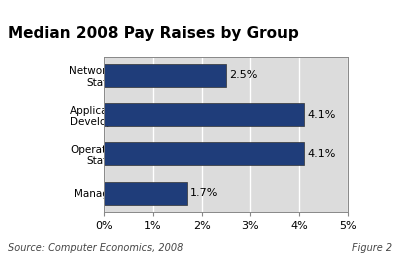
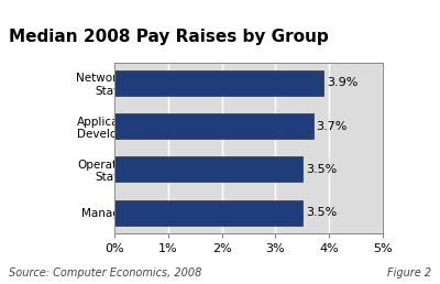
Networking Staff: 2.5% -> 3.9%
Application Developers: 4.1% -> 3.7%
Operations Staff: 4.1% -> 3.5%
Managers: 1.7% -> 3.5%
